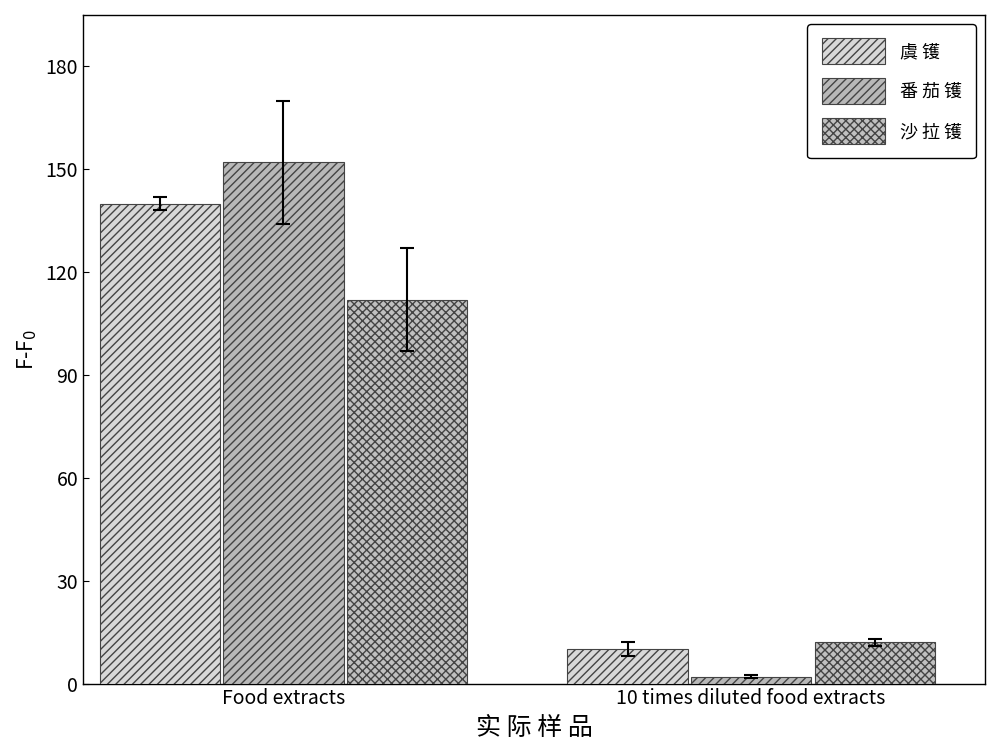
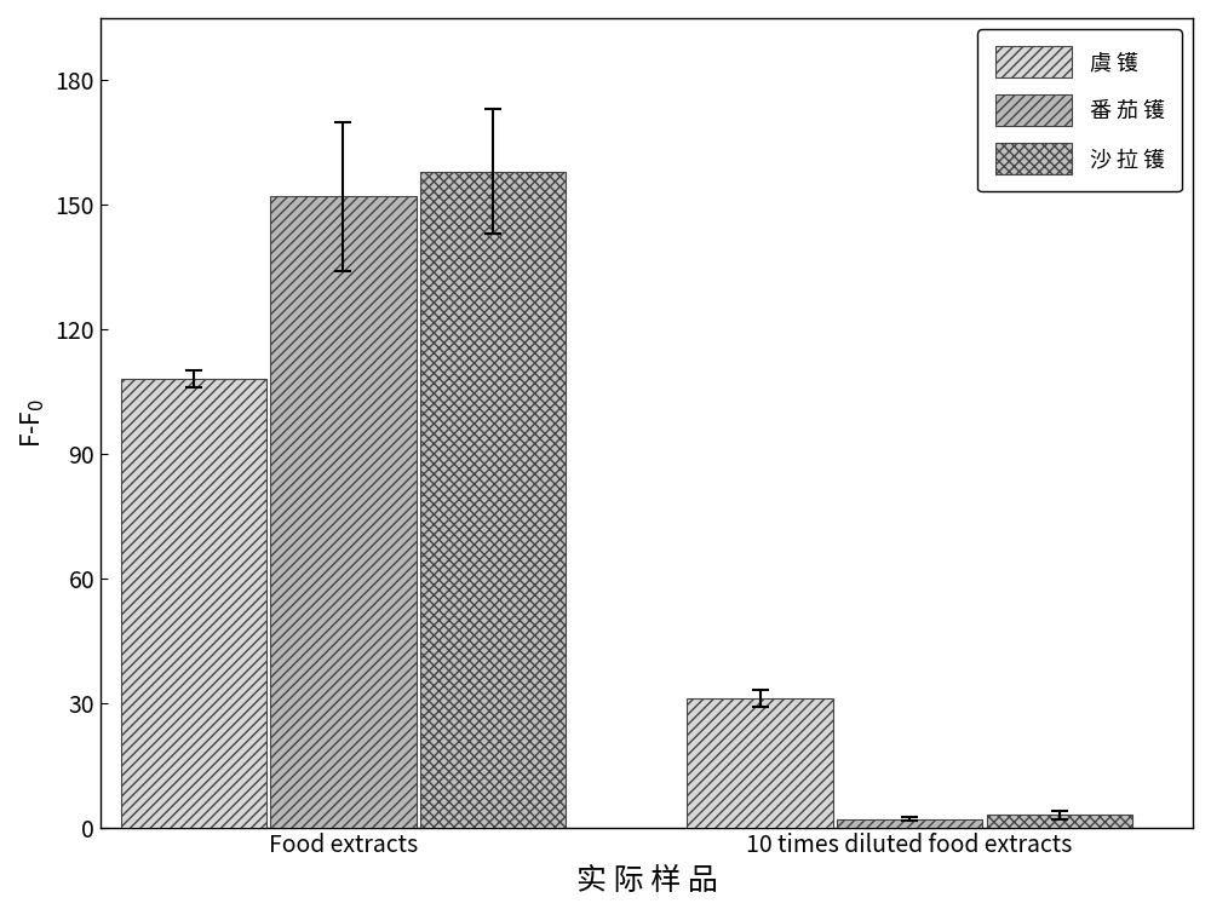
虞 镬/Food extracts: 140 -> 108
沙 拉 镬/Food extracts: 112 -> 158
虞 镬/10 times diluted food extracts: 10 -> 31
沙 拉 镬/10 times diluted food extracts: 12 -> 3
